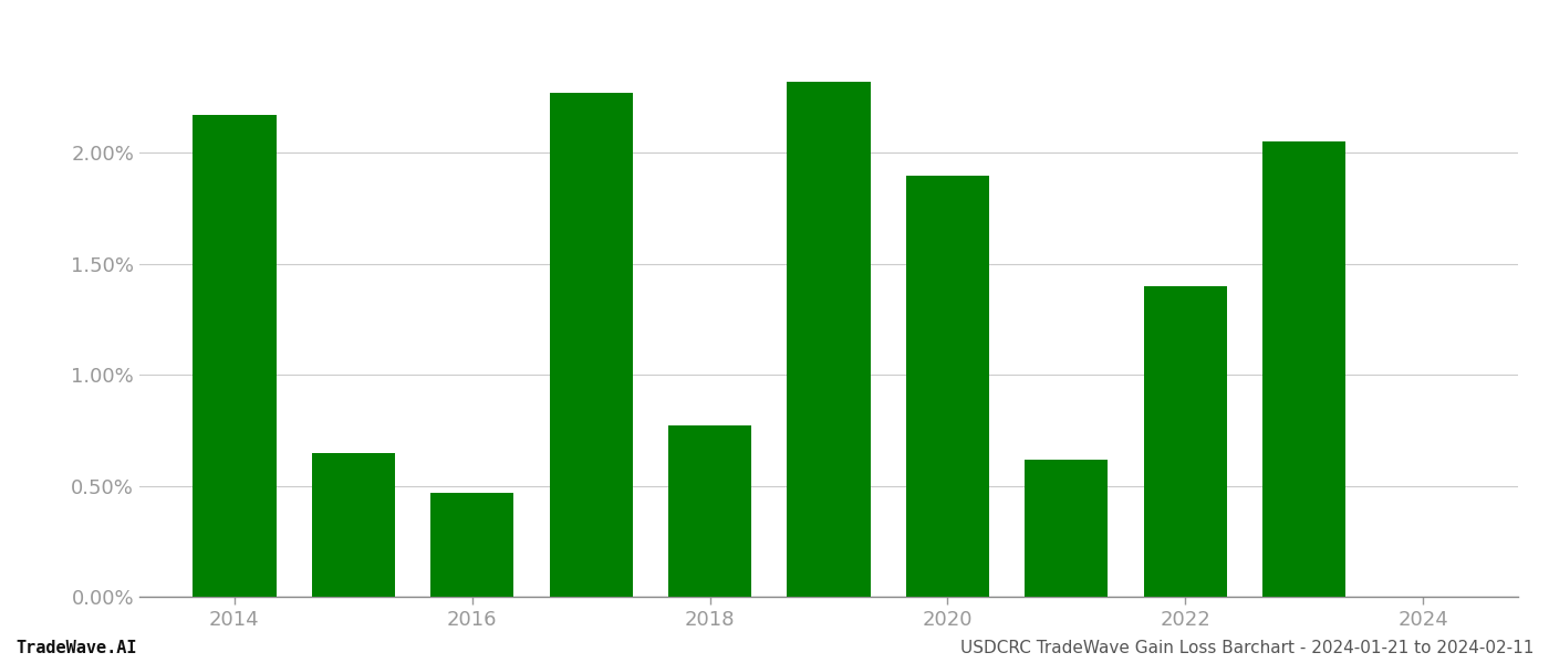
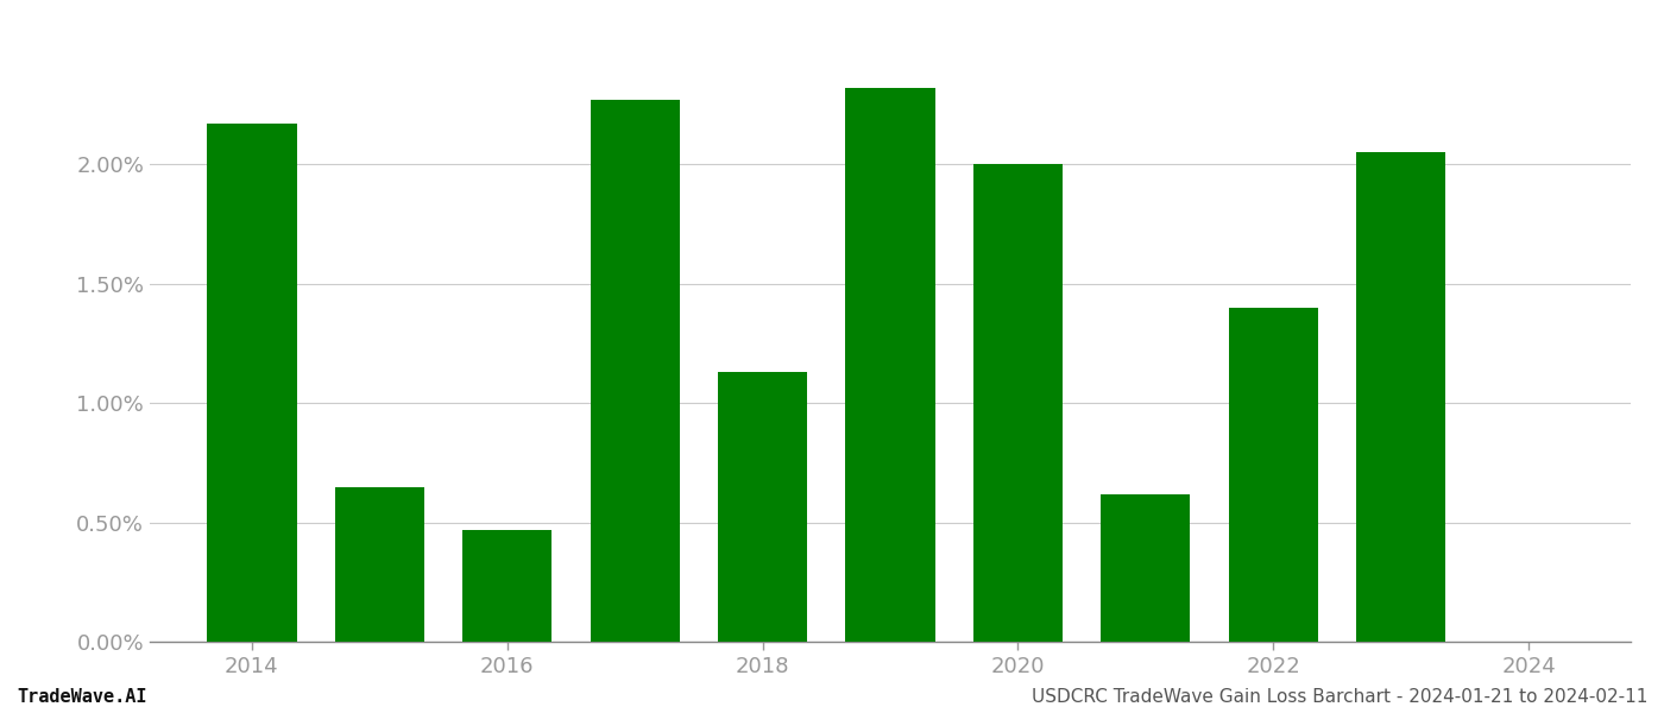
2018: 0.77% -> 1.13%
2020: 1.90% -> 2.00%
